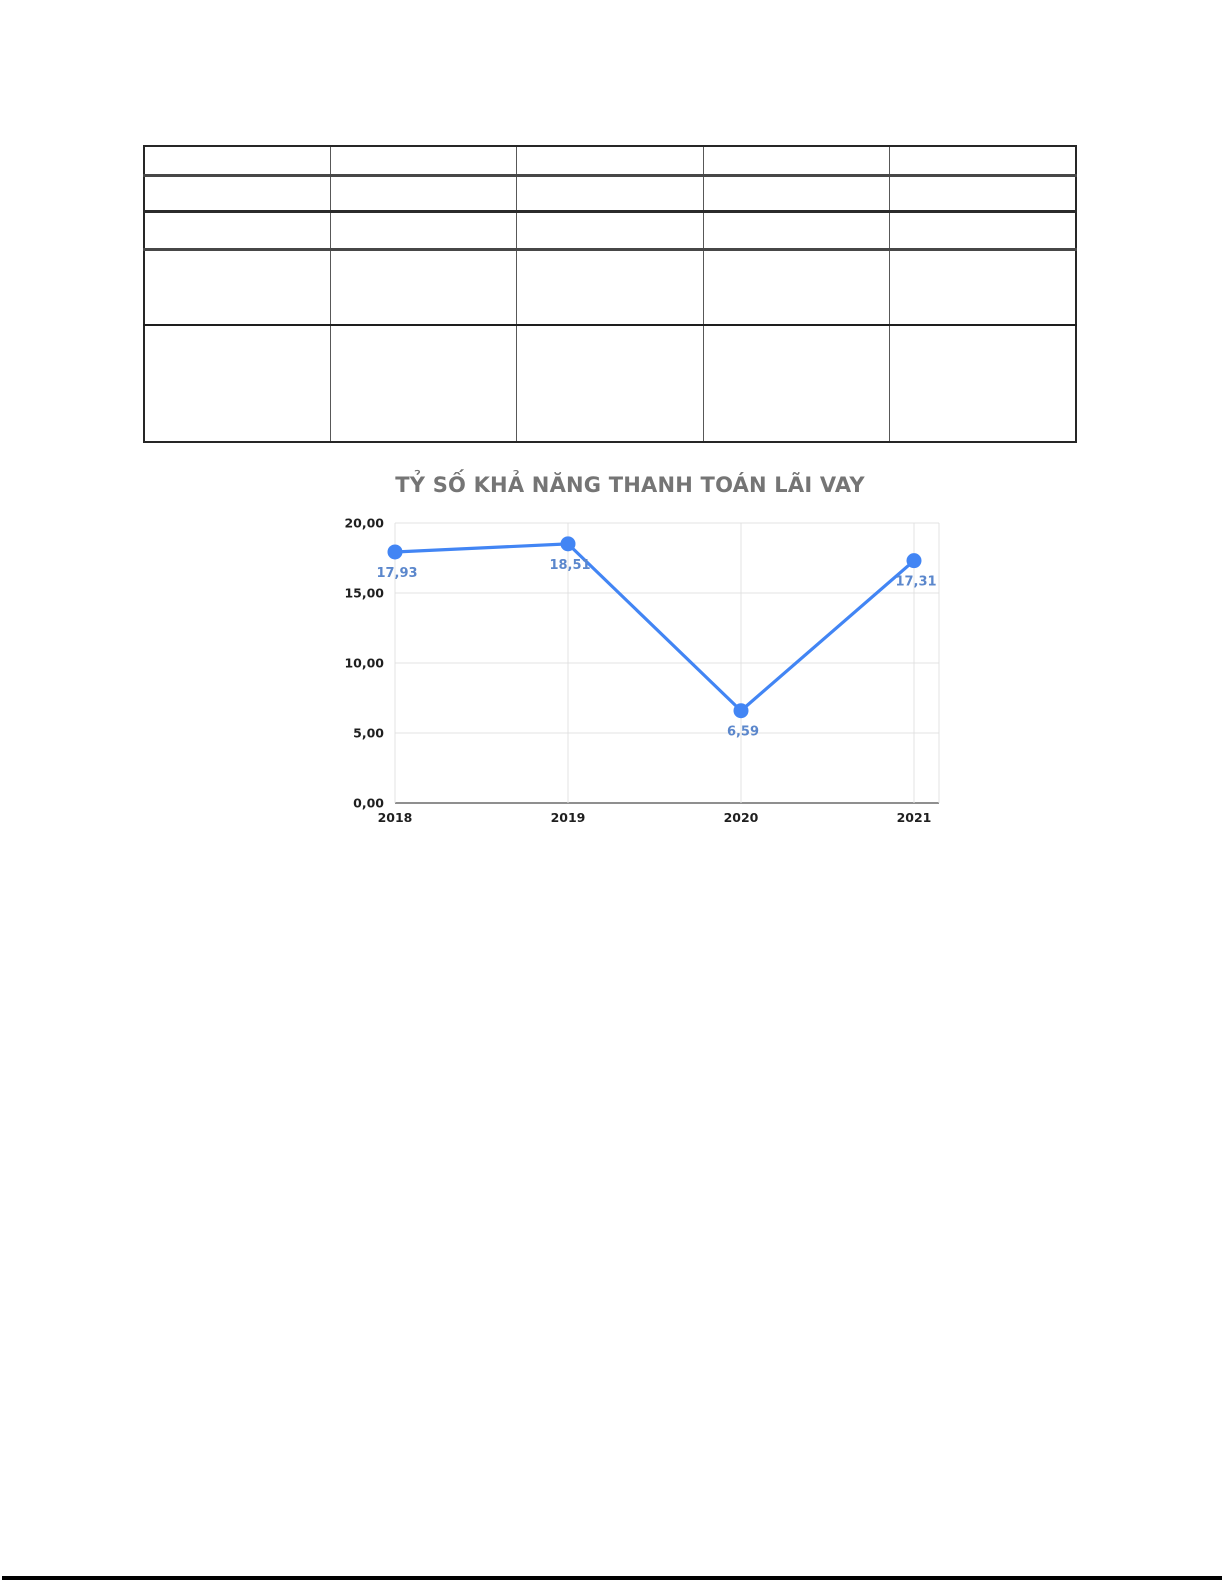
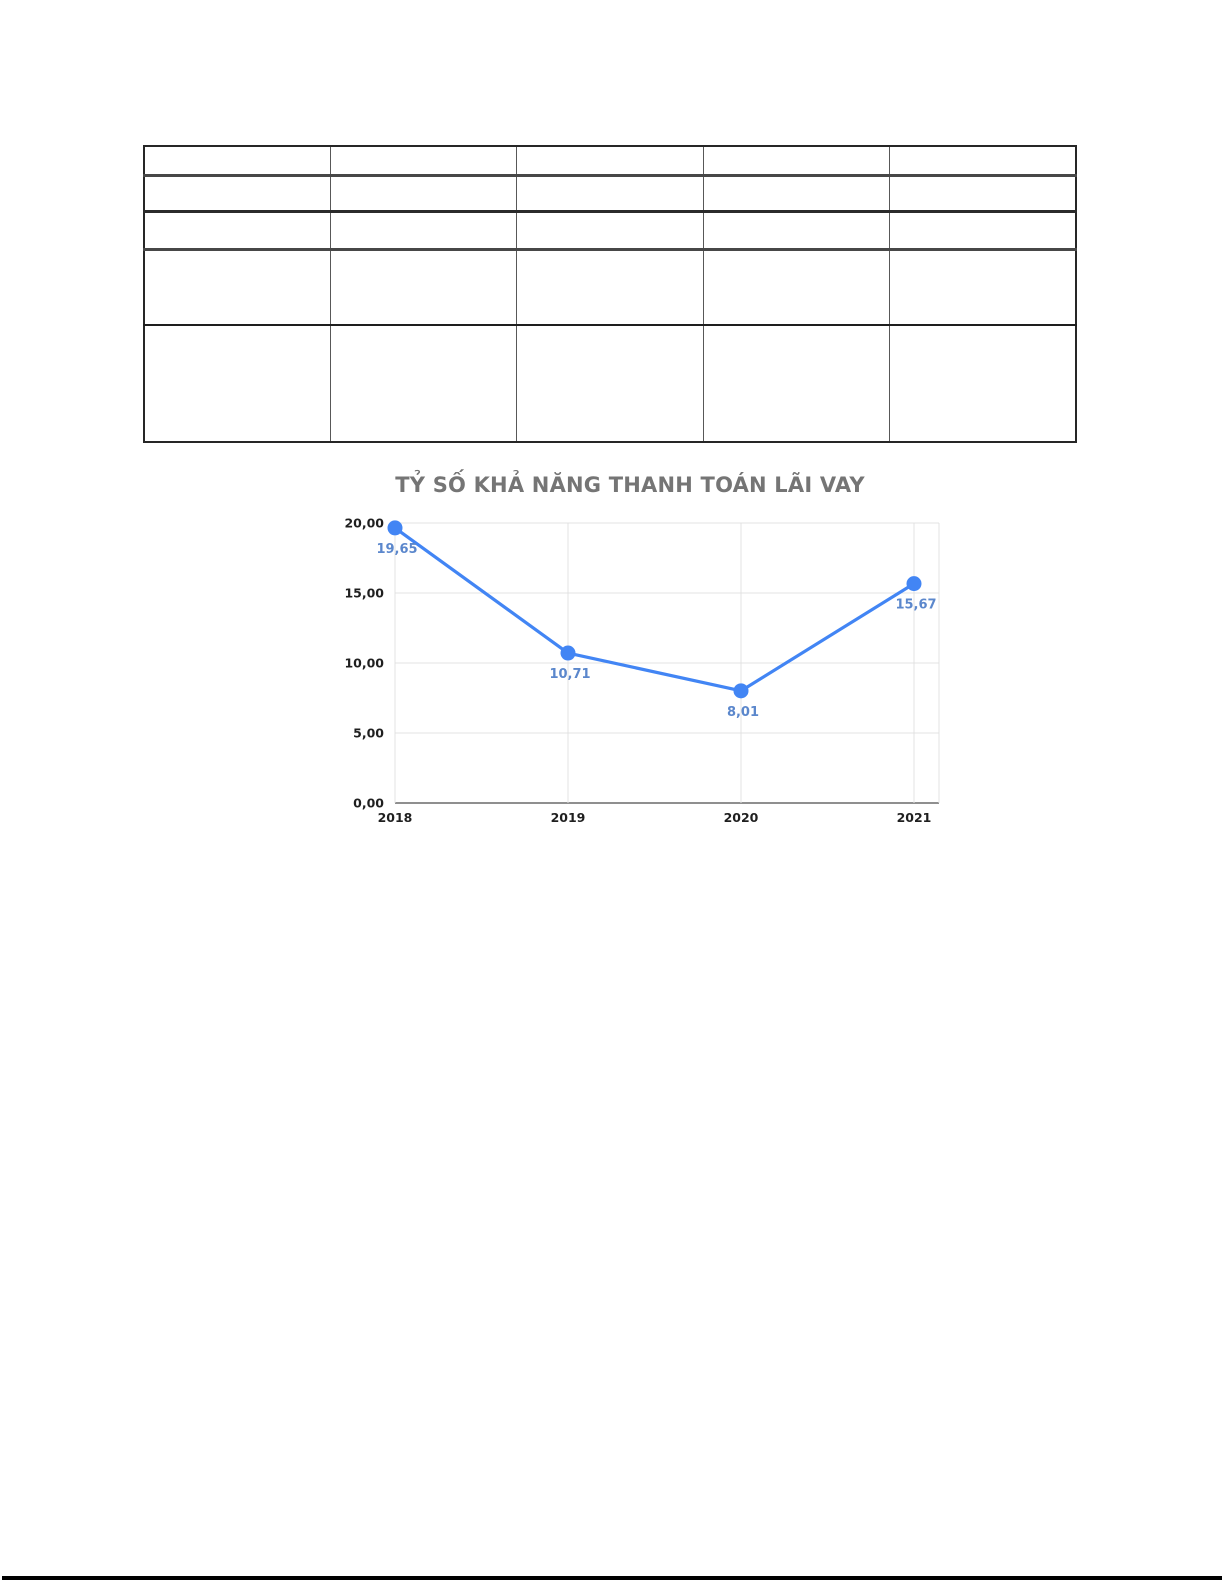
2018: 17,93 -> 19,65
2019: 18,51 -> 10,71
2020: 6,59 -> 8,01
2021: 17,31 -> 15,67
